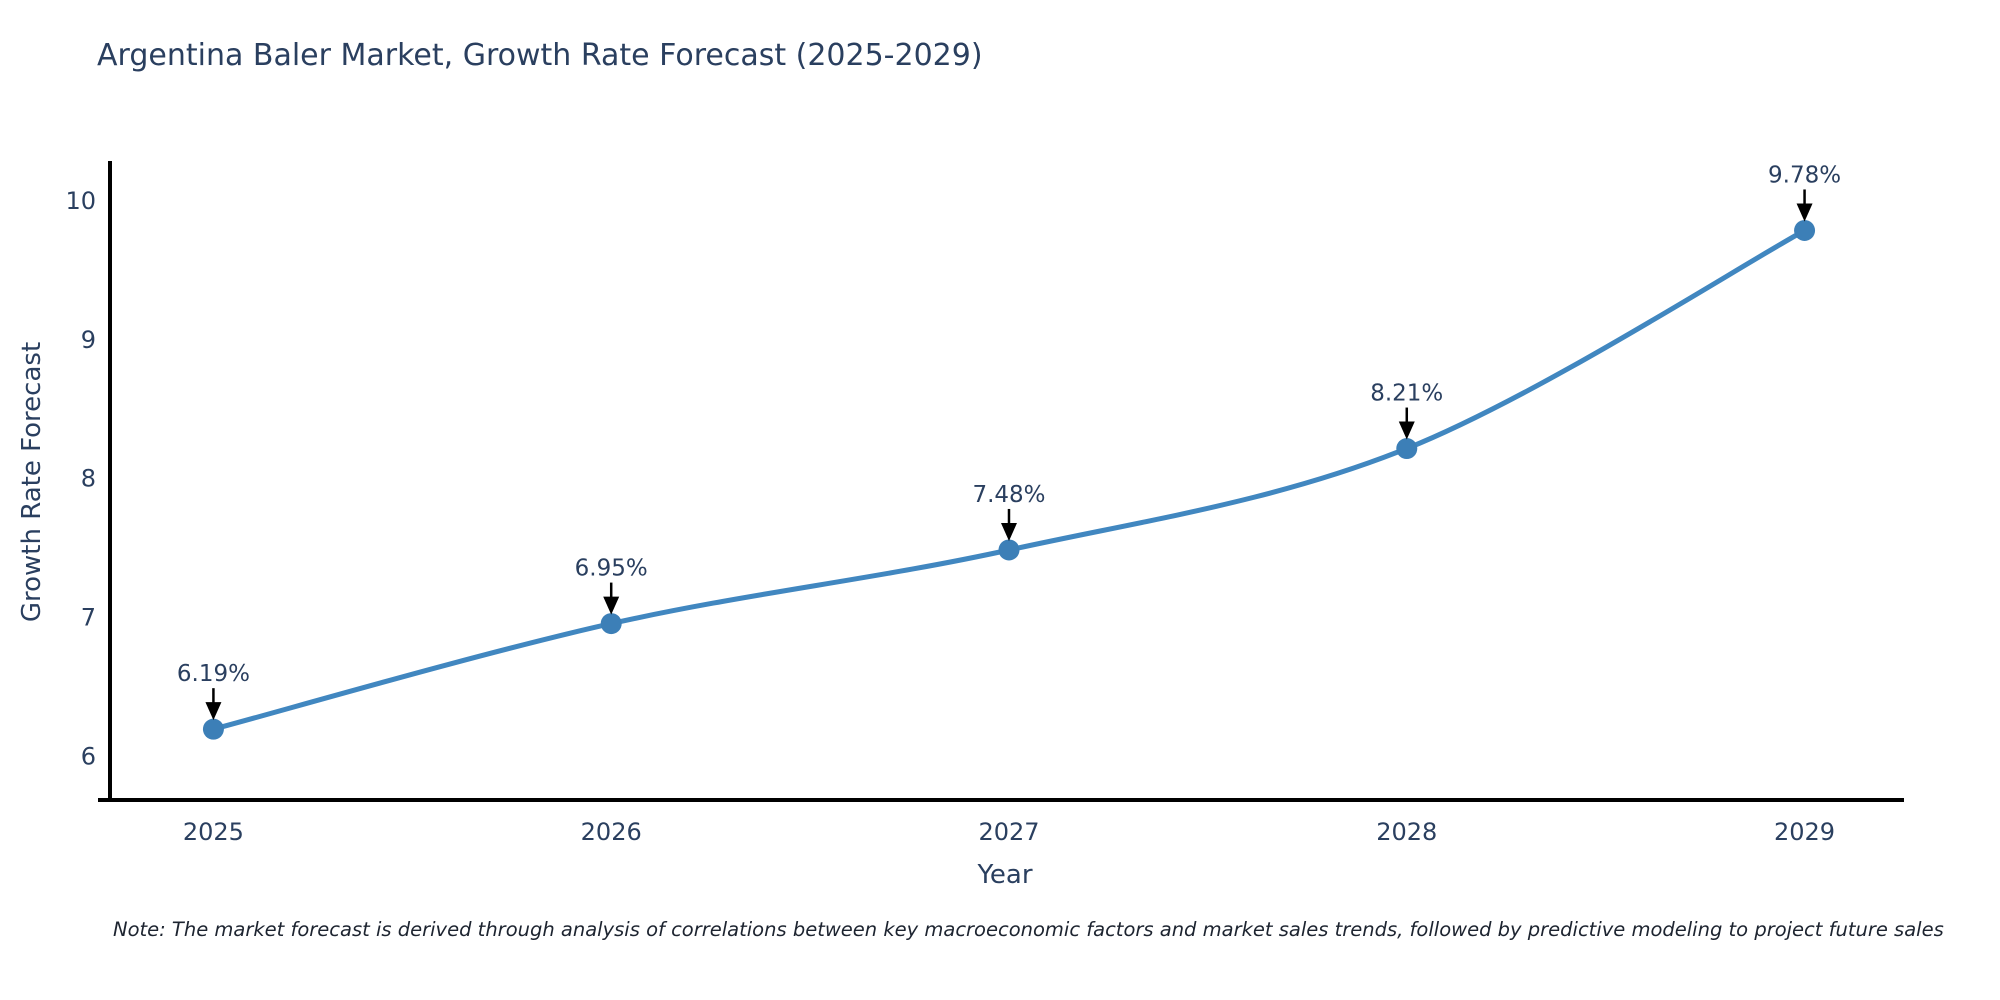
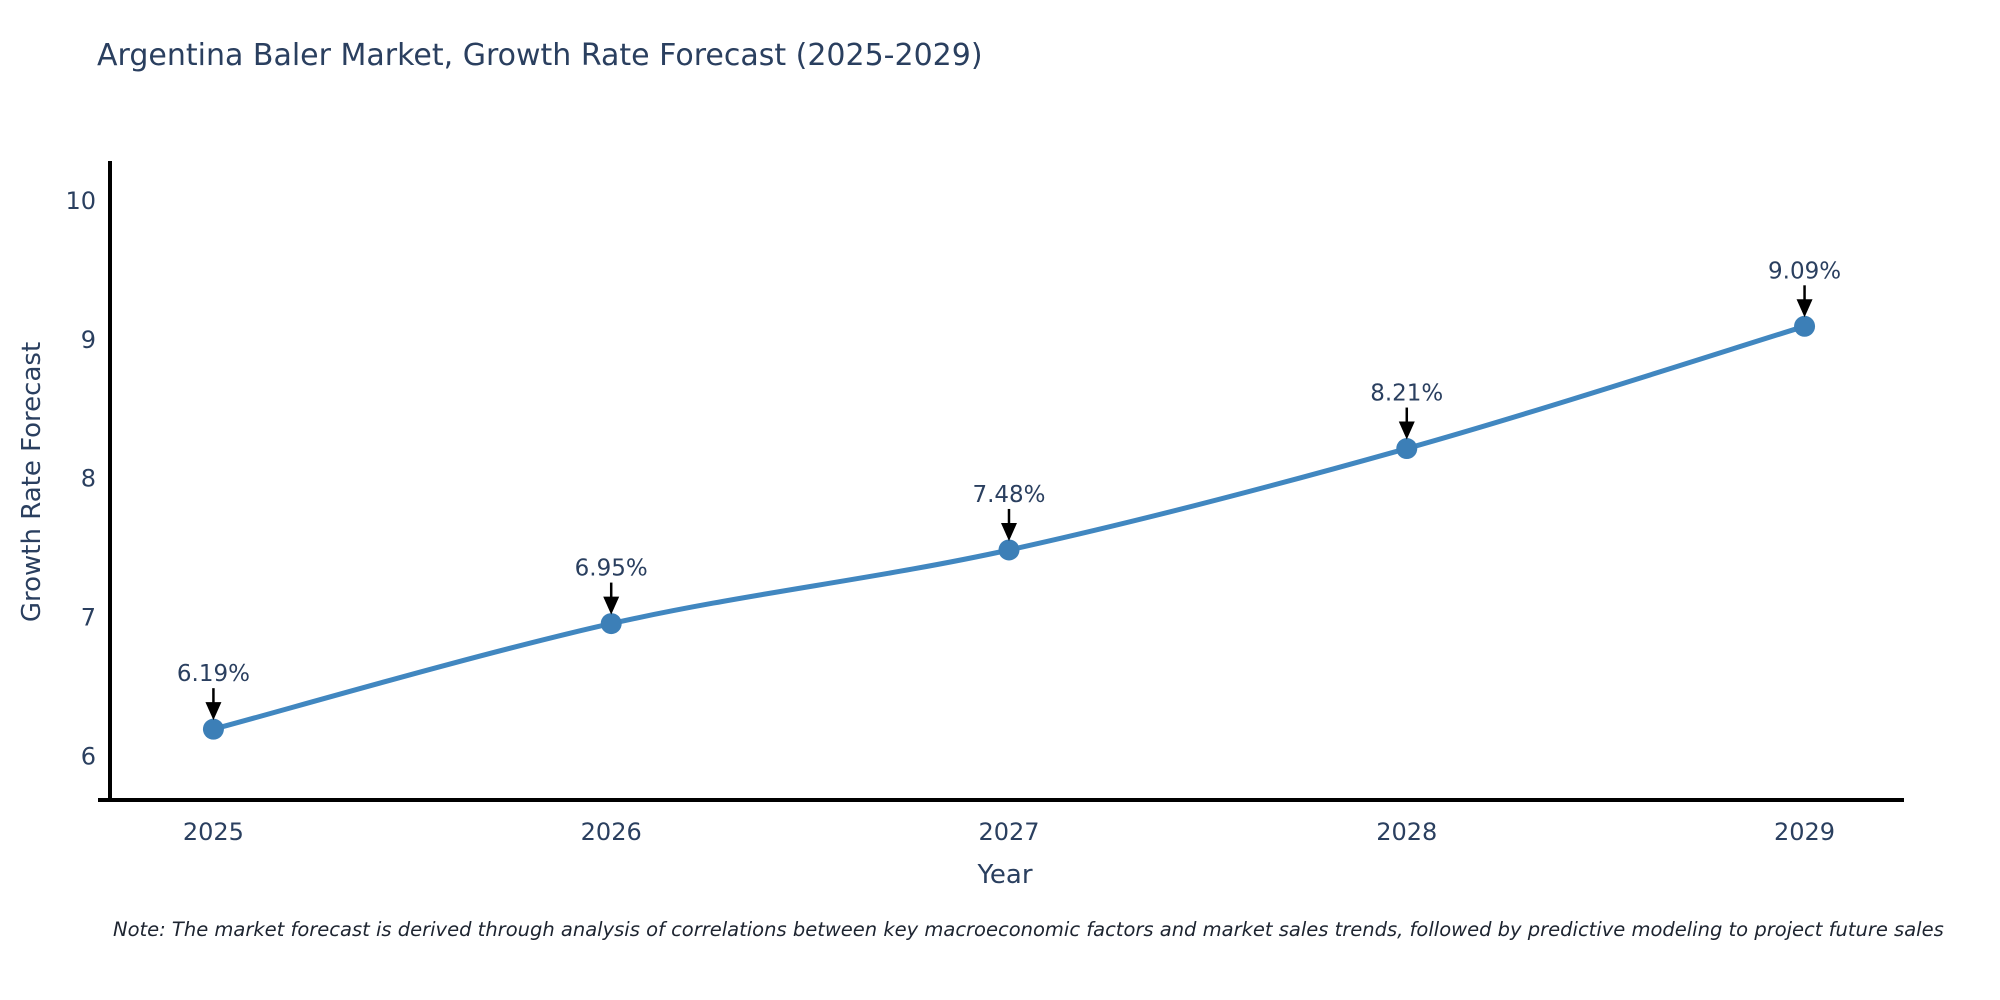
2029: 9.78% -> 9.09%
